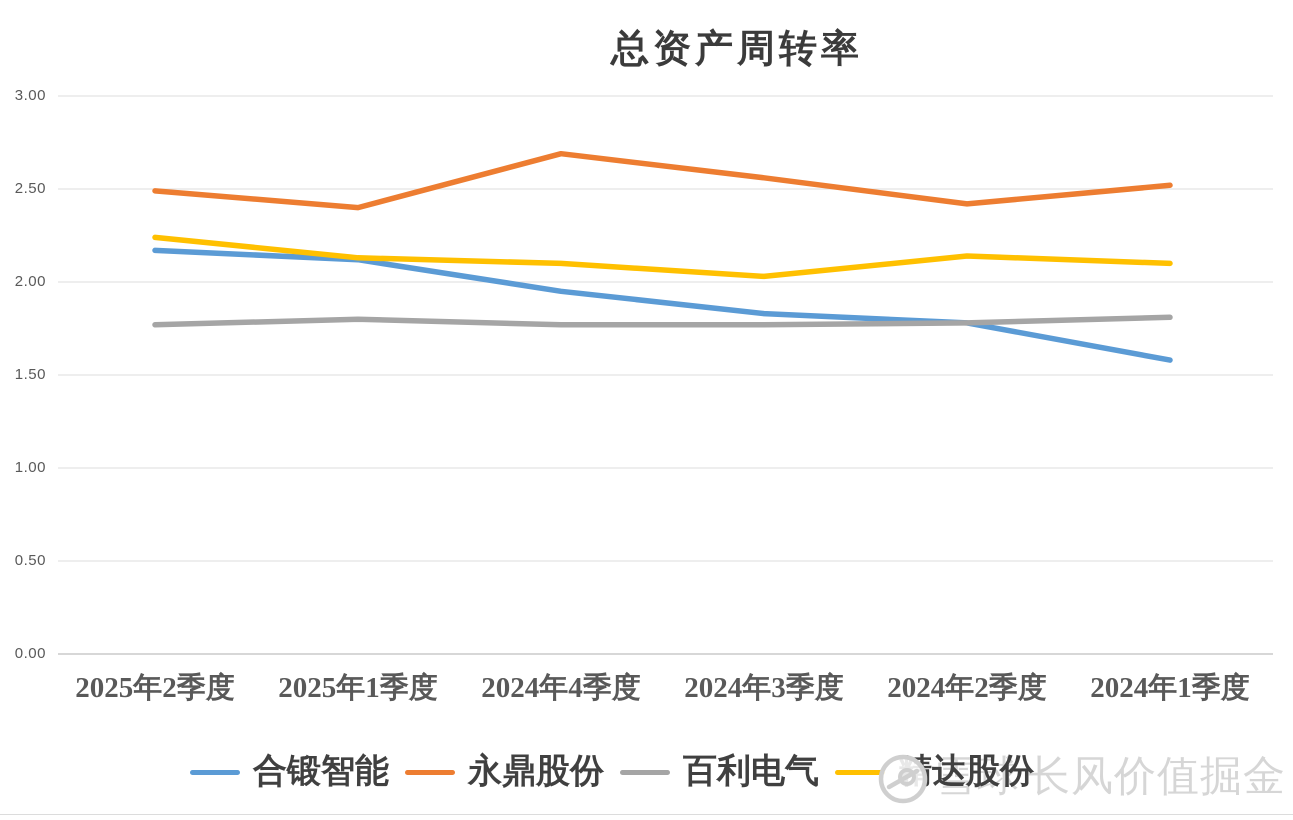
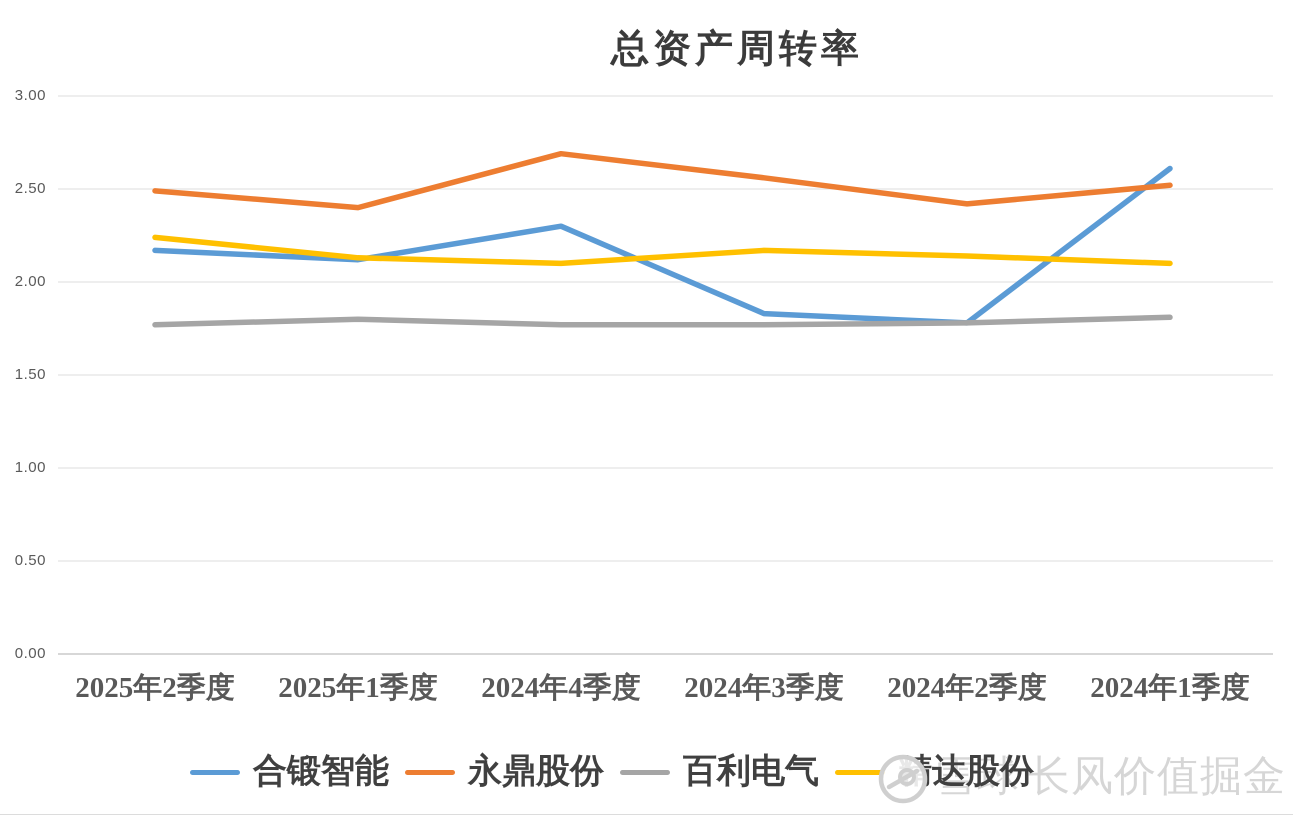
合锻智能/2024年4季度: 1.95 -> 2.30
精达股份/2024年3季度: 2.03 -> 2.17
合锻智能/2024年1季度: 1.58 -> 2.61
